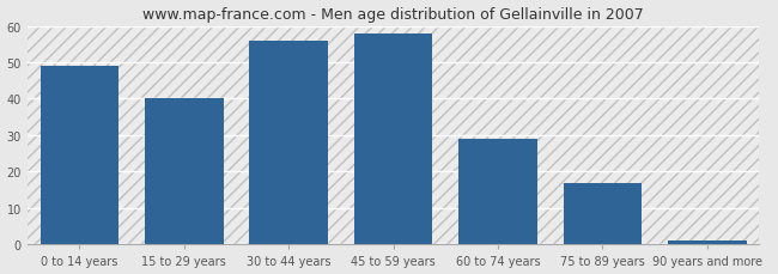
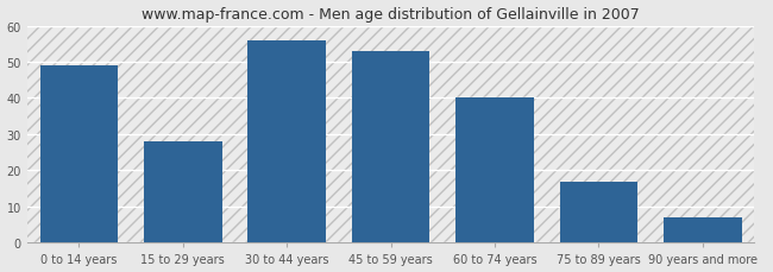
15 to 29 years: 40 -> 28
45 to 59 years: 58 -> 53
60 to 74 years: 29 -> 40
90 years and more: 1 -> 7
